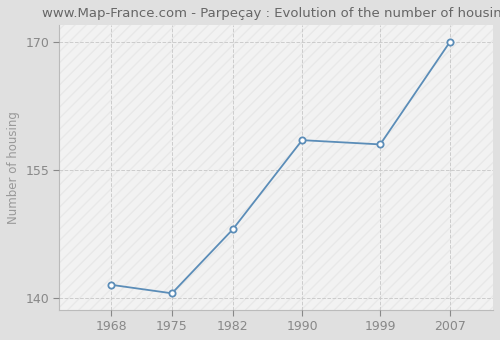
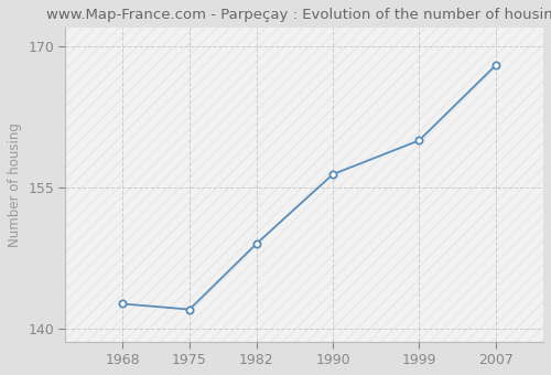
1968: 141.5 -> 142.6
1975: 140.5 -> 142.0
1982: 148.0 -> 149.0
1990: 158.5 -> 156.4
1999: 158.0 -> 160.0
2007: 170.0 -> 168.0
